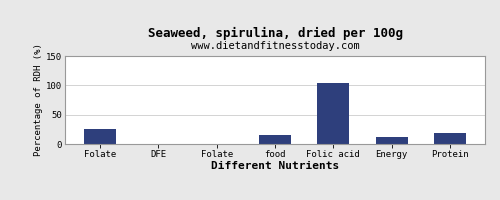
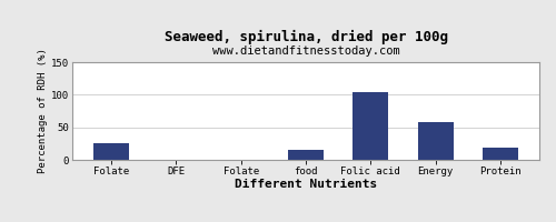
Energy: 12 -> 58
